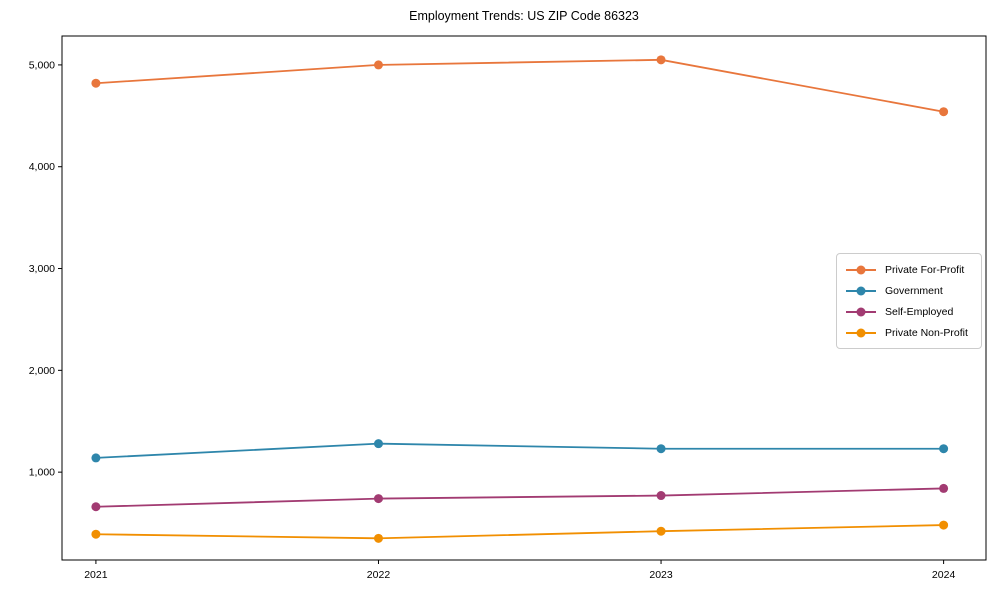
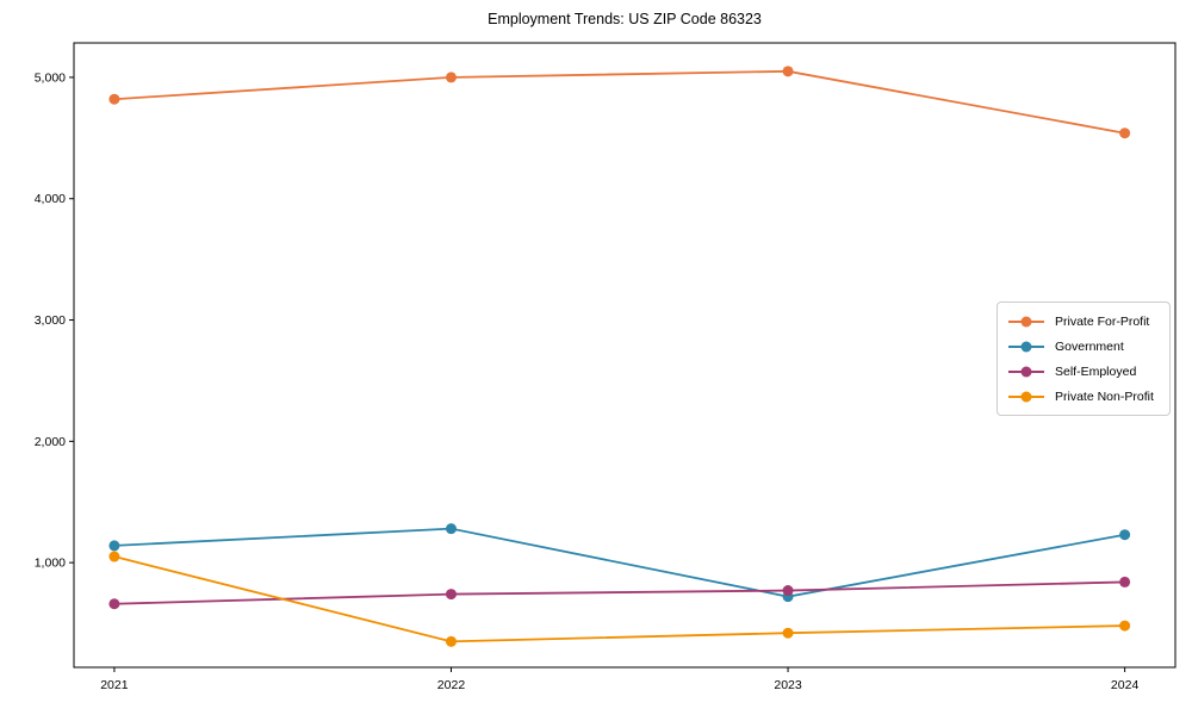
Private Non-Profit/2021: 390 -> 1050
Government/2023: 1230 -> 720
